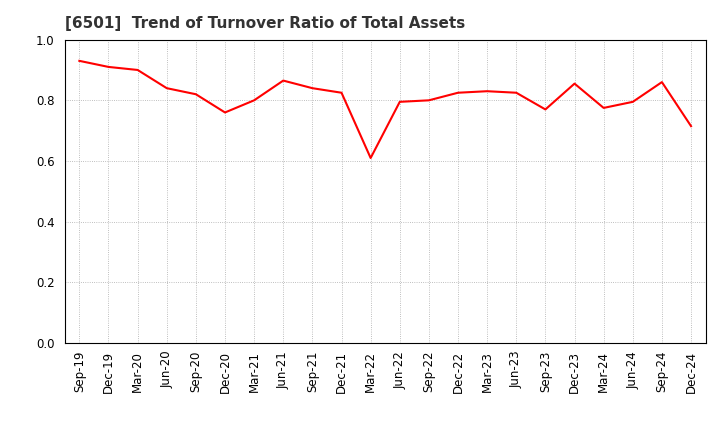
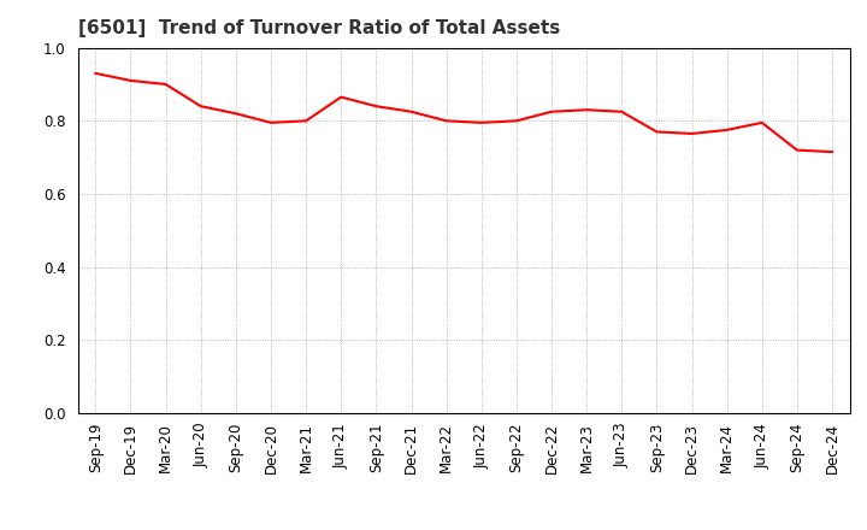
Dec-20: 0.760 -> 0.795
Mar-22: 0.610 -> 0.800
Dec-23: 0.855 -> 0.765
Sep-24: 0.860 -> 0.720
